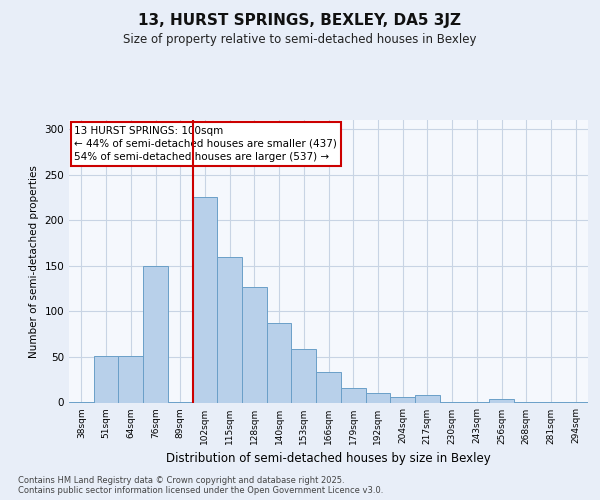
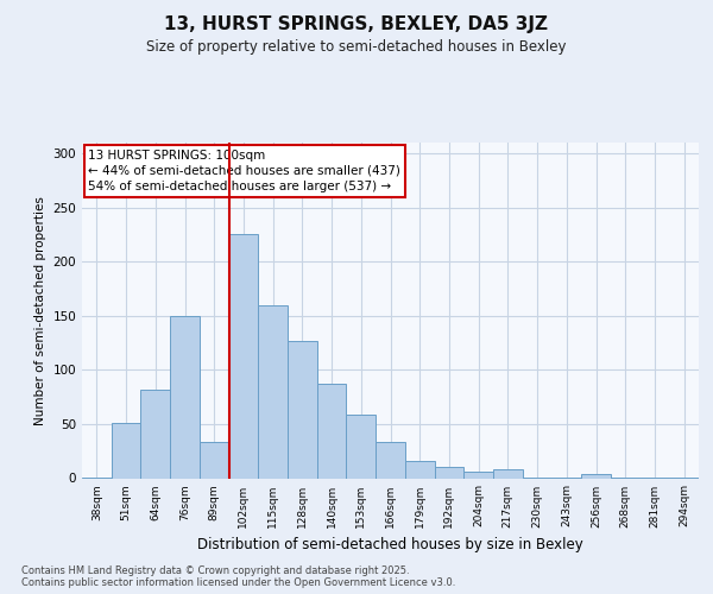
64sqm: 51 -> 82
89sqm: 1 -> 34
